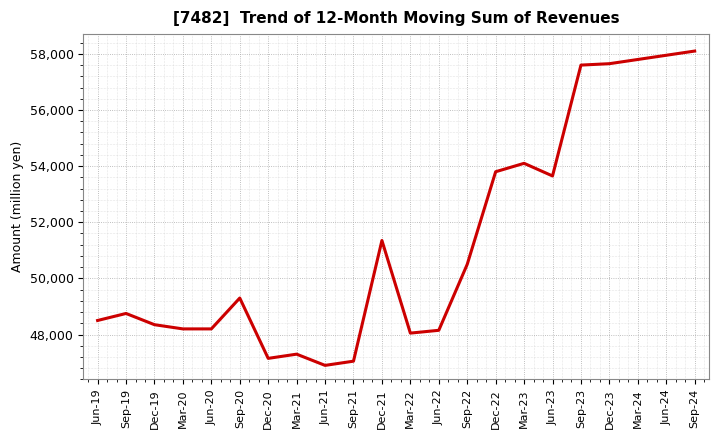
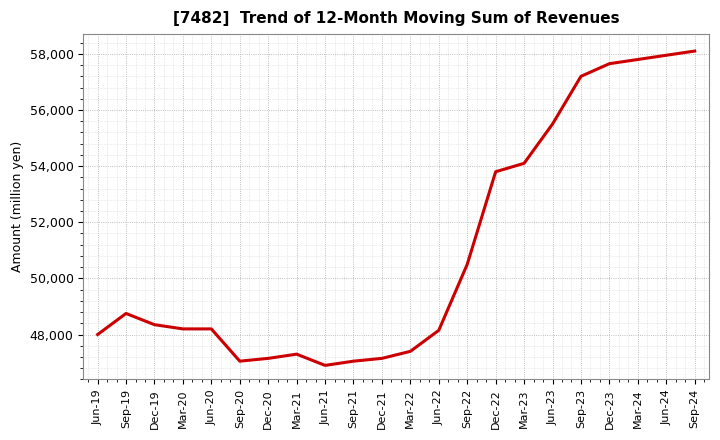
Jun-19: 48,500 -> 48,000
Sep-20: 49,300 -> 47,050
Dec-21: 51,350 -> 47,150
Mar-22: 48,050 -> 47,400
Jun-23: 53,650 -> 55,500
Sep-23: 57,600 -> 57,200
